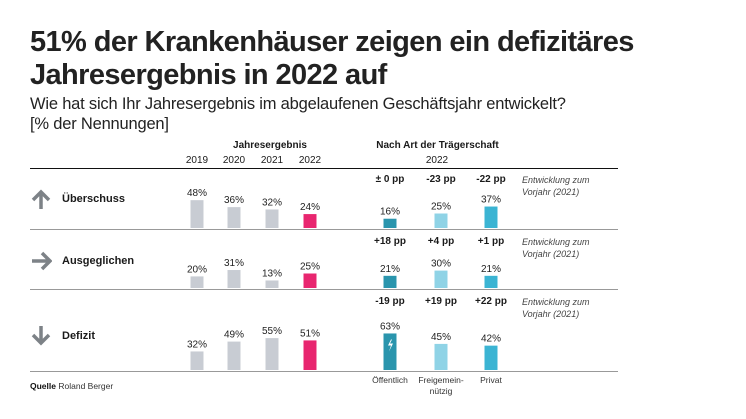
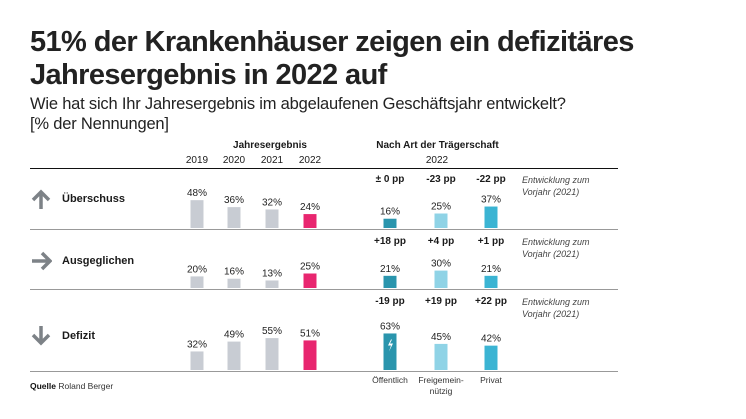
Jahresergebnis/Ausgeglichen/2020: 31% -> 16%
